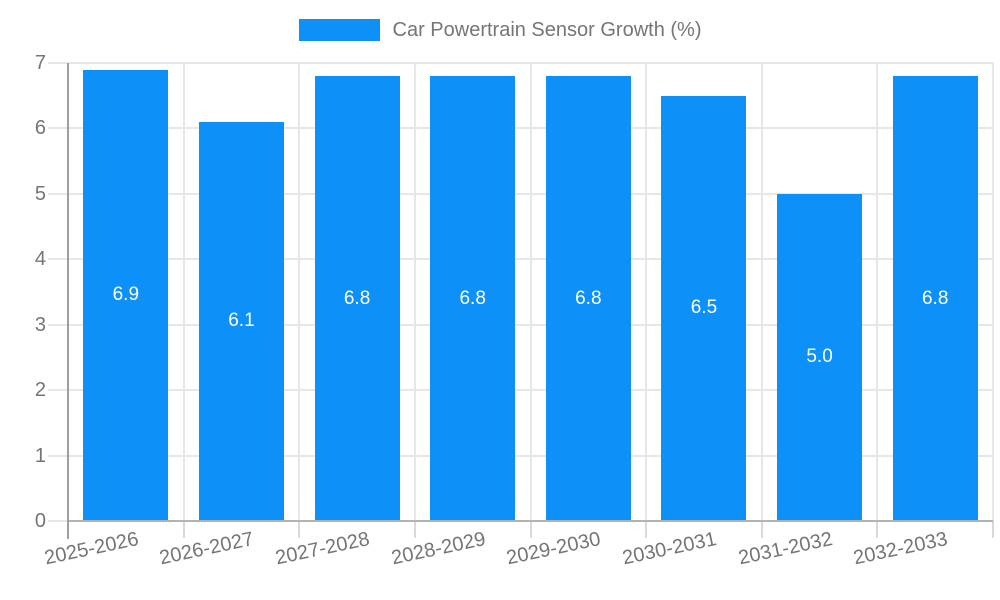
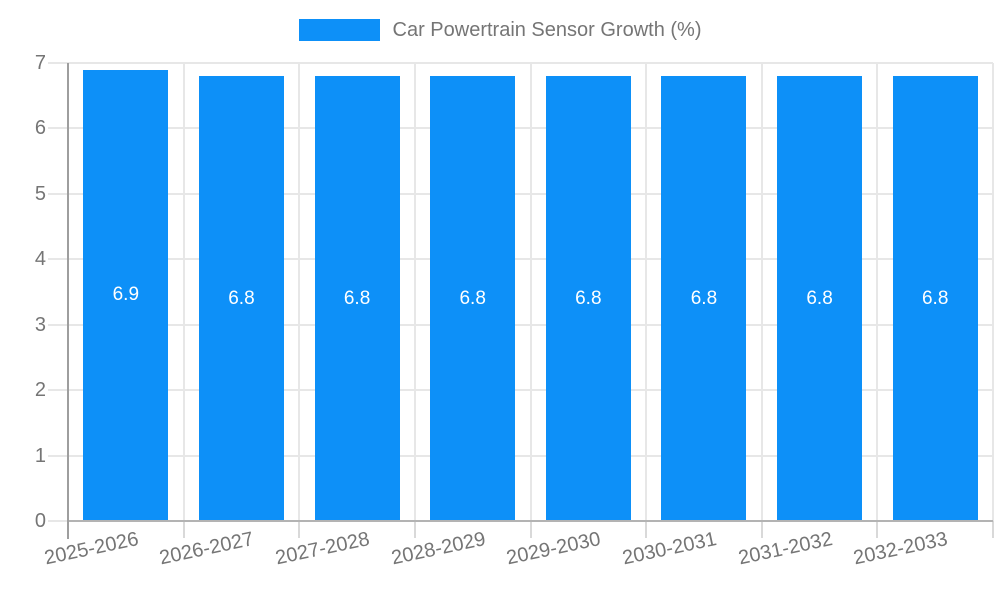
2026-2027: 6.1 -> 6.8
2030-2031: 6.5 -> 6.8
2031-2032: 5.0 -> 6.8
